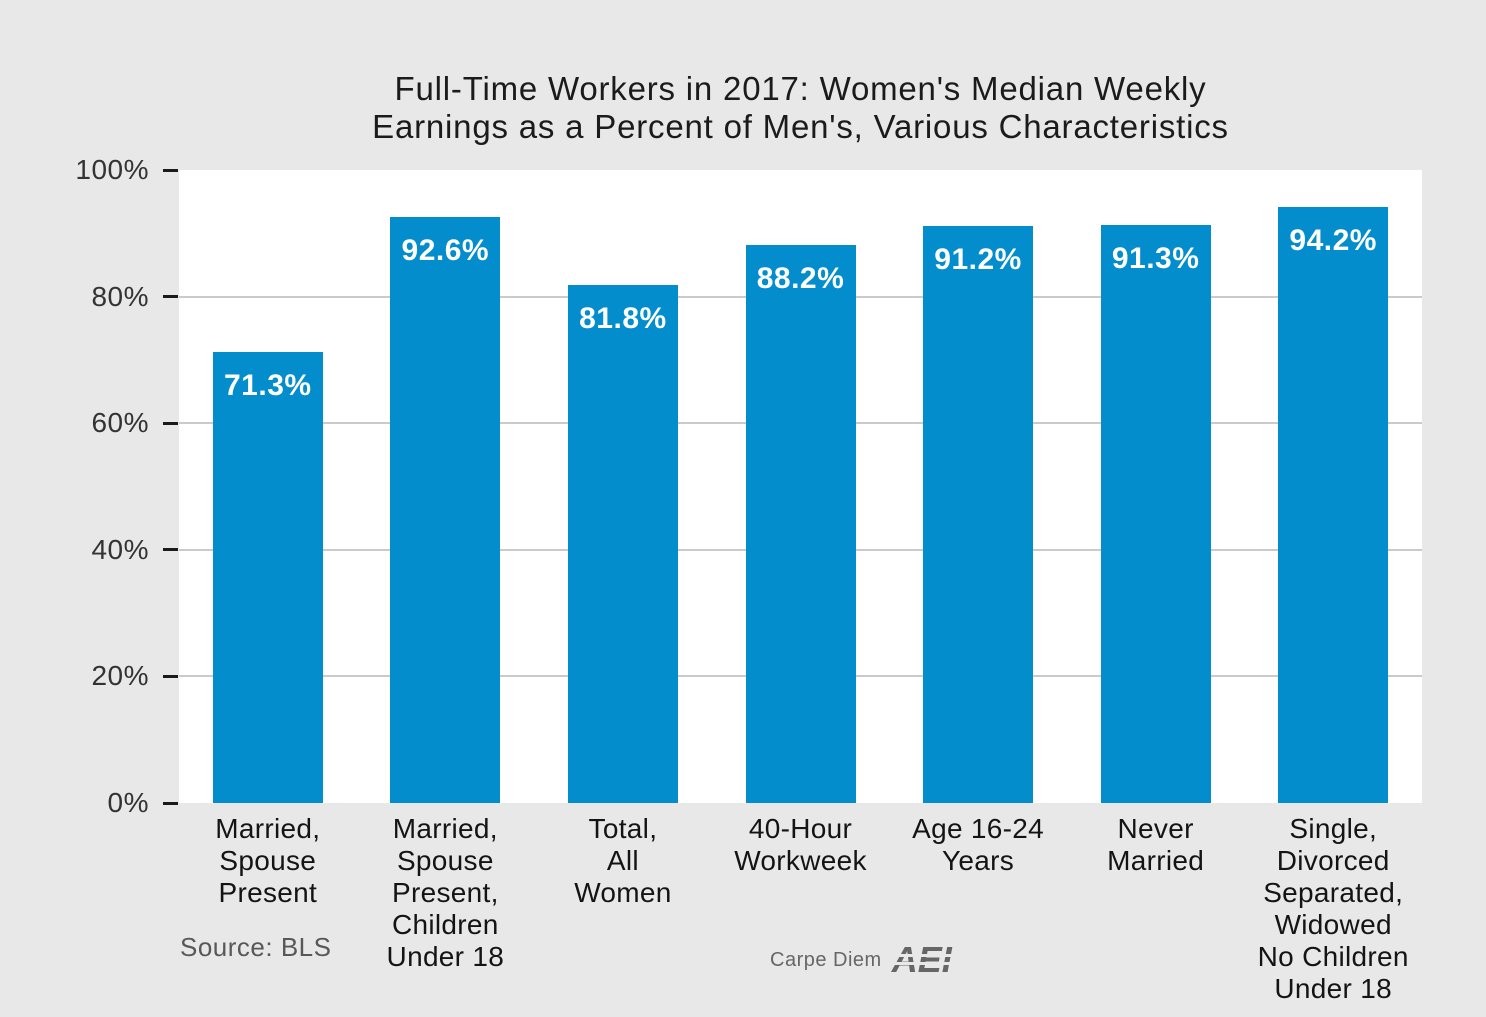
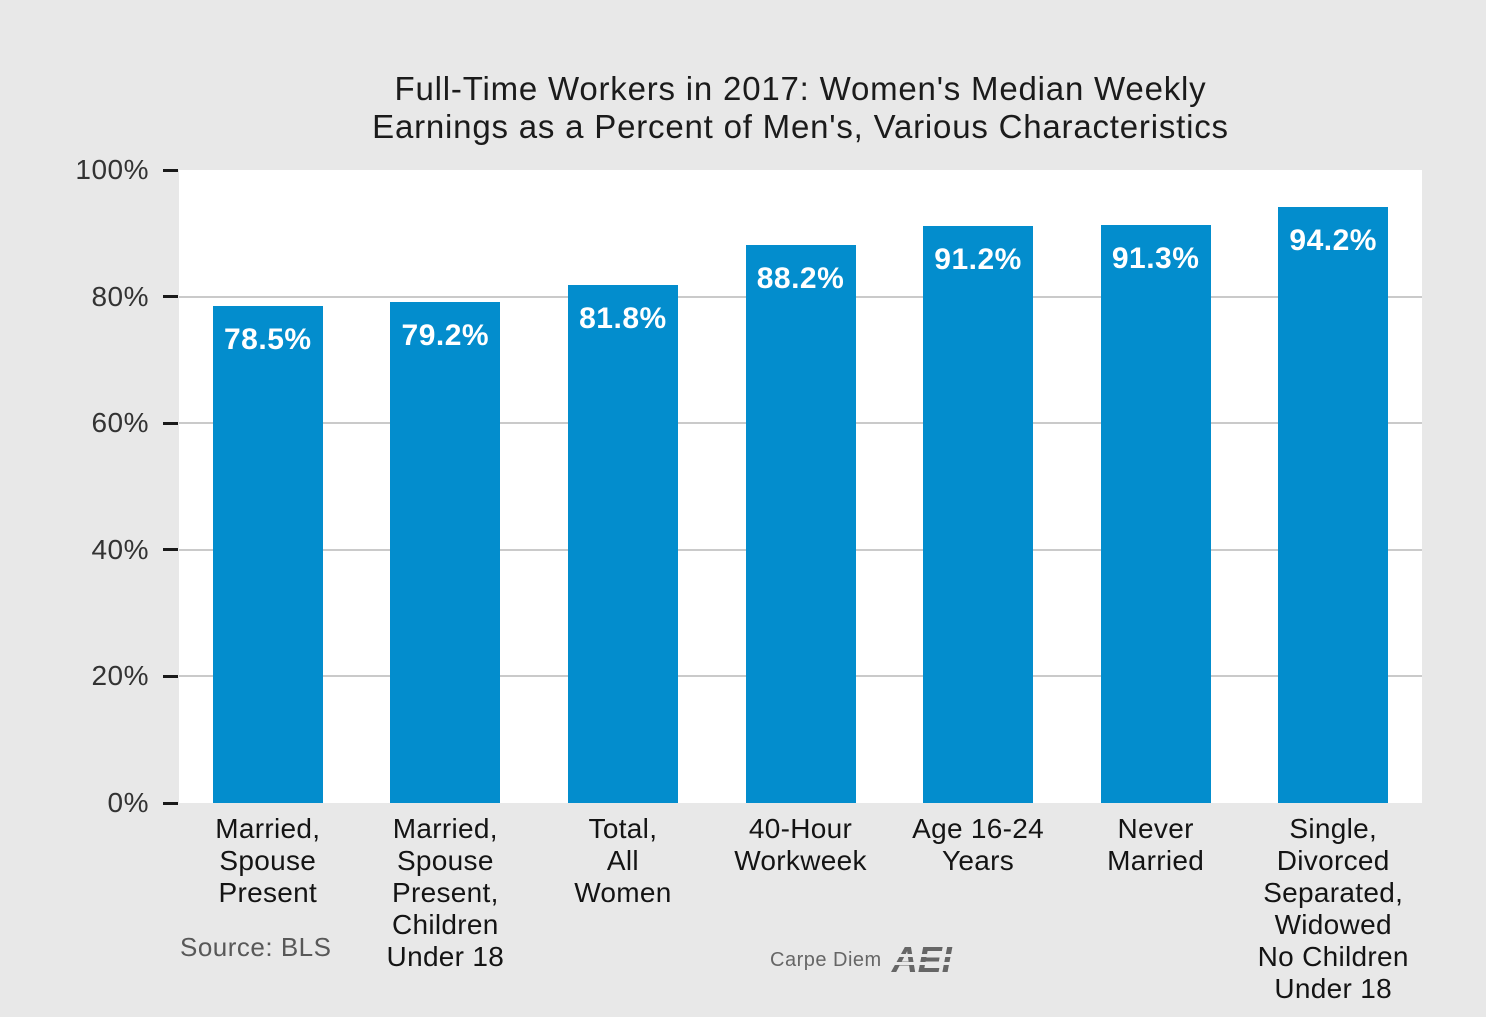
Married, Spouse Present: 71.3% -> 78.5%
Married, Spouse Present, Children Under 18: 92.6% -> 79.2%
